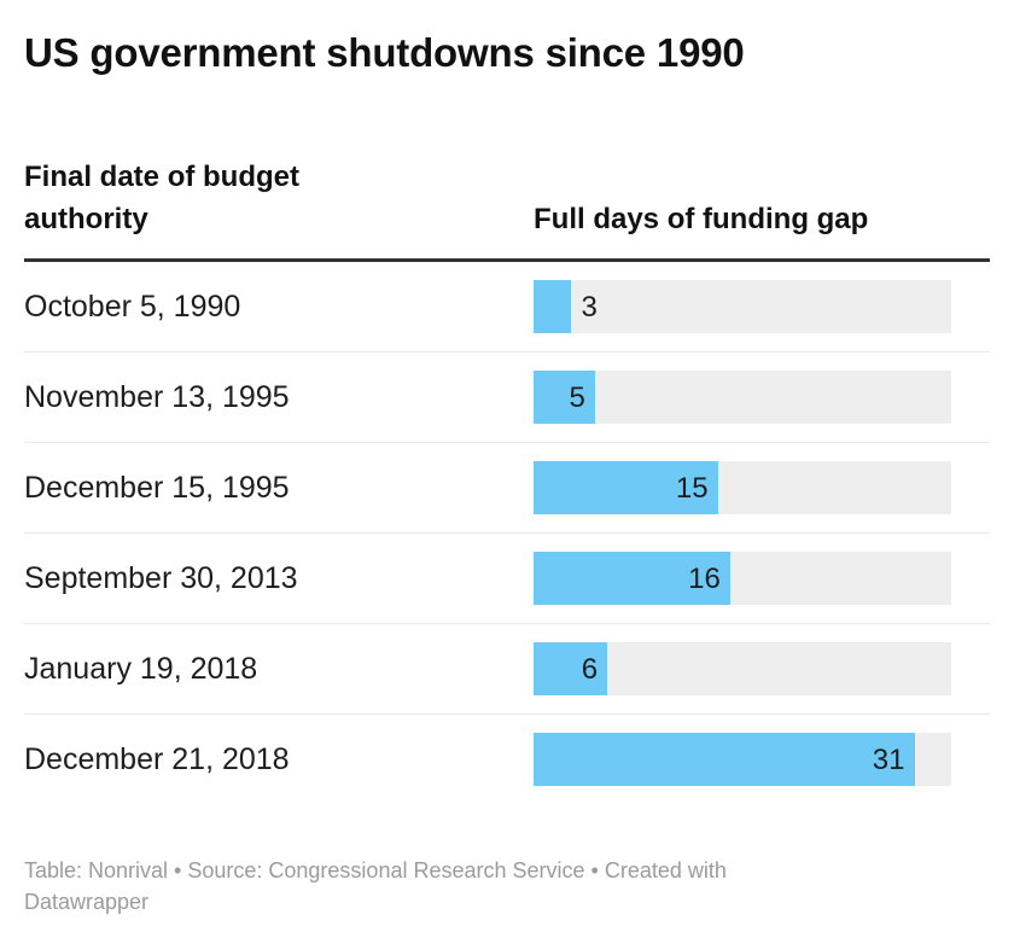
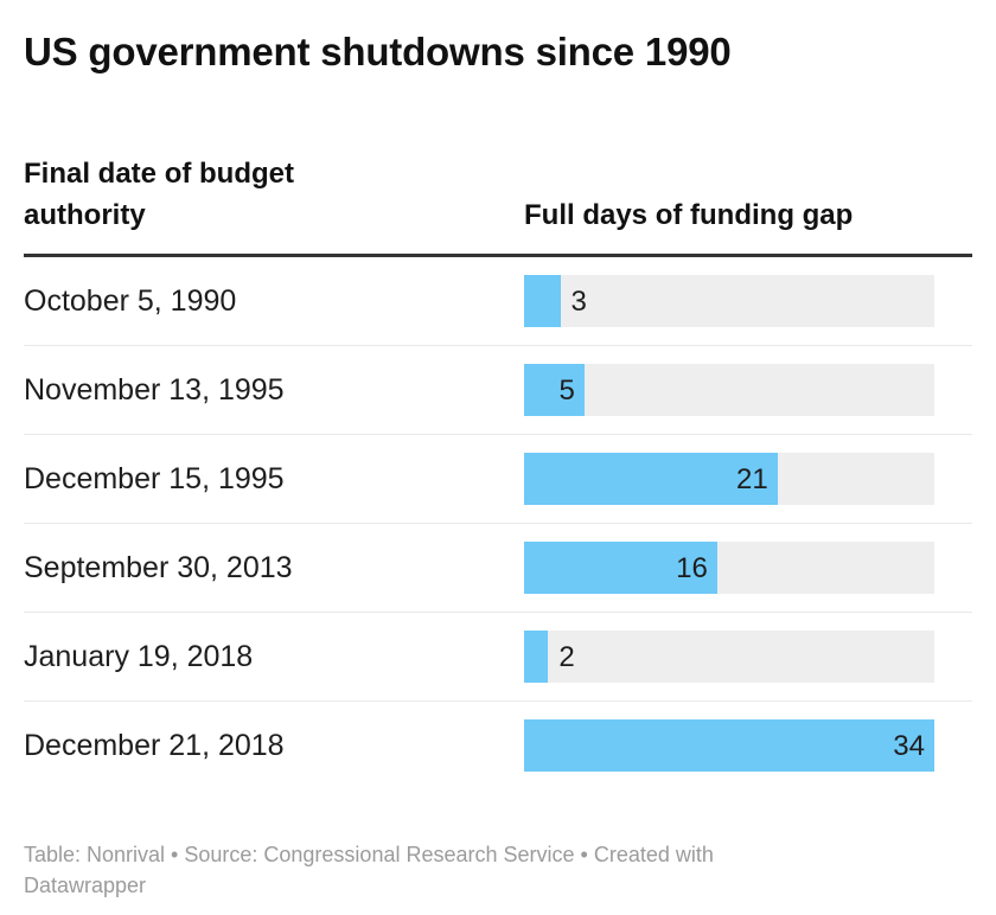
December 15, 1995: 15 -> 21
January 19, 2018: 6 -> 2
December 21, 2018: 31 -> 34
